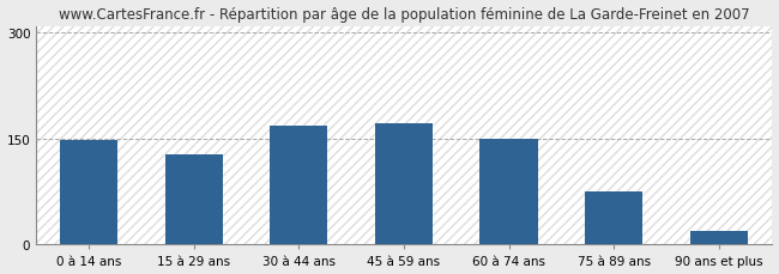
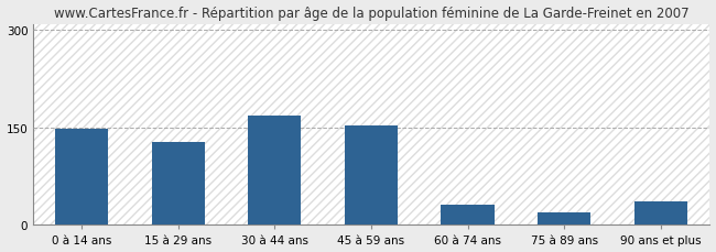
45 à 59 ans: 172 -> 154
60 à 74 ans: 150 -> 32
75 à 89 ans: 75 -> 20
90 ans et plus: 20 -> 36
